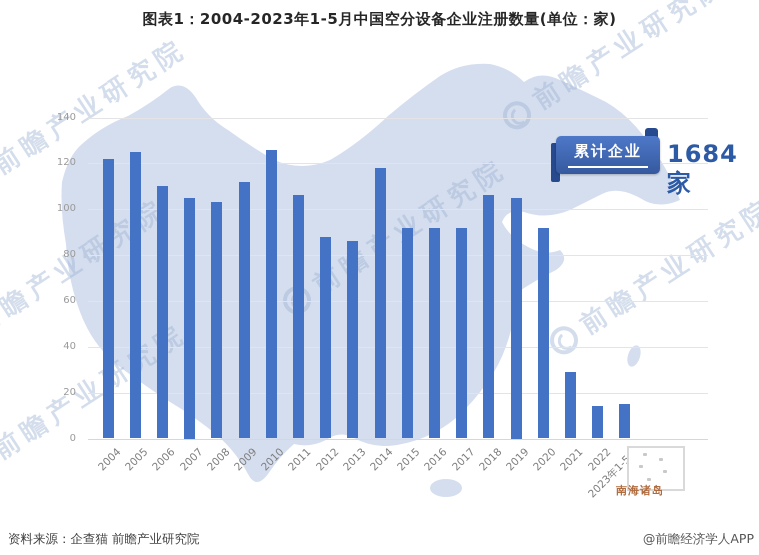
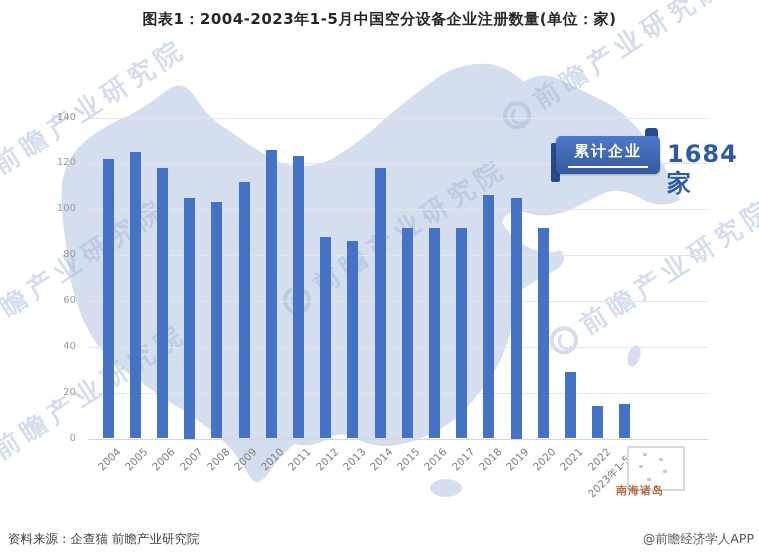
2006: 110 -> 118
2011: 106 -> 123
